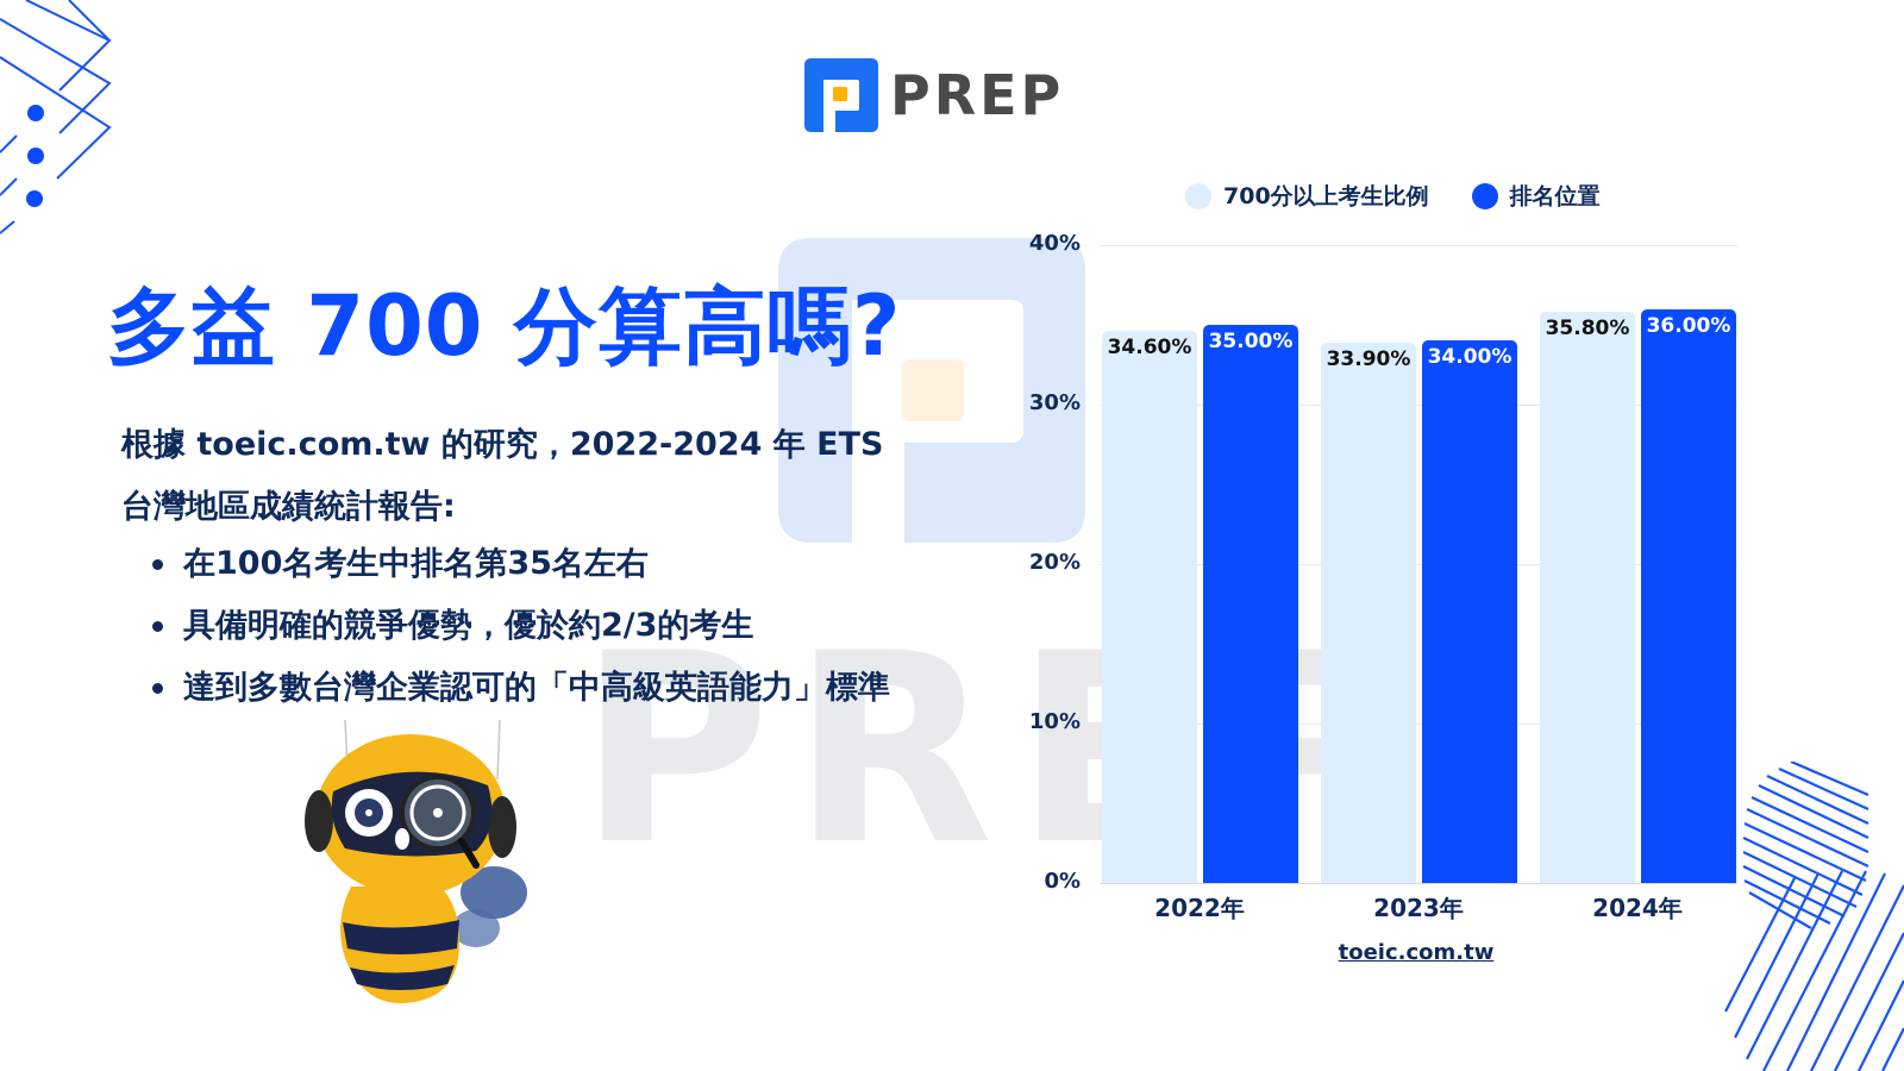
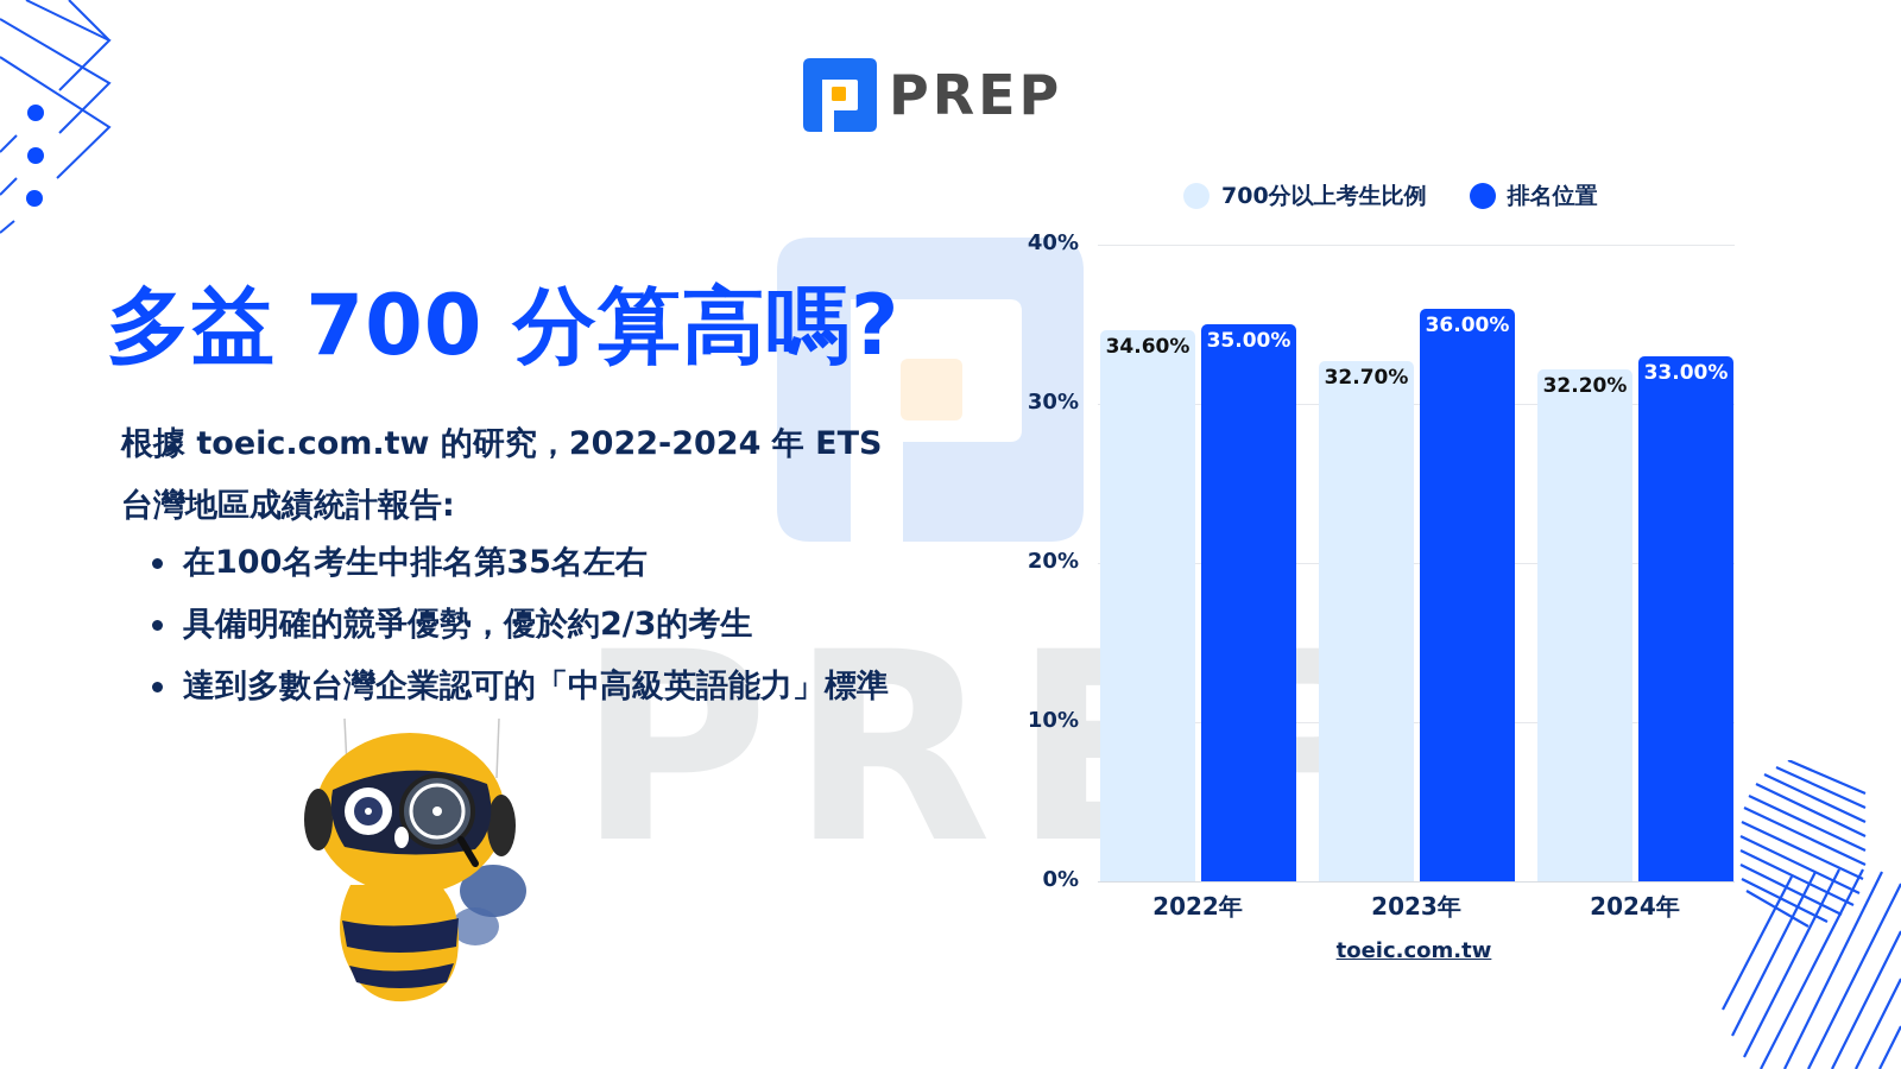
700分以上考生比例/2023年: 33.90% -> 32.70%
排名位置/2023年: 34.00% -> 36.00%
700分以上考生比例/2024年: 35.80% -> 32.20%
排名位置/2024年: 36.00% -> 33.00%
